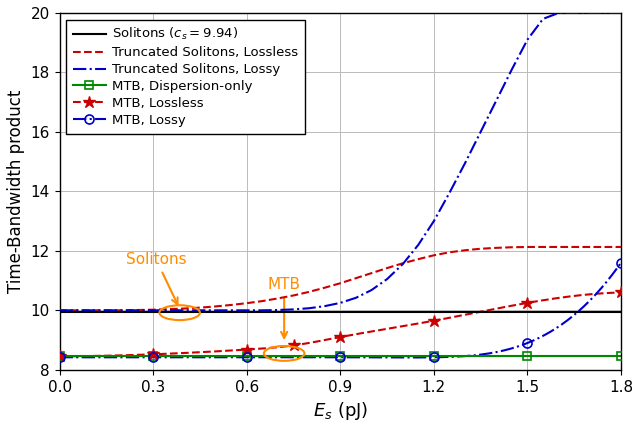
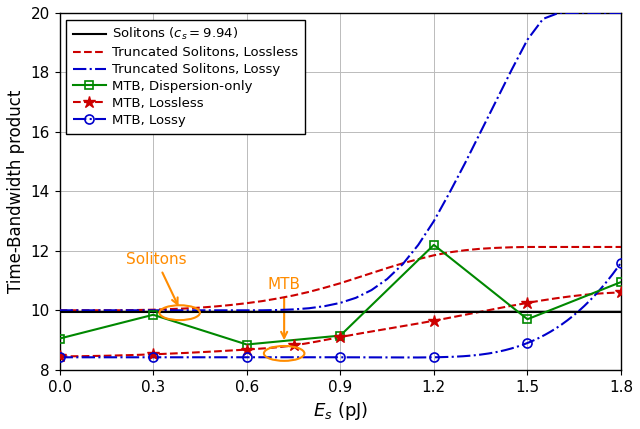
MTB, Dispersion-only/0.0: 8.45 -> 9.05
MTB, Dispersion-only/0.3: 8.45 -> 9.85
MTB, Dispersion-only/0.6: 8.45 -> 8.85
MTB, Dispersion-only/0.9: 8.45 -> 9.15
MTB, Dispersion-only/1.2: 8.45 -> 12.20
MTB, Dispersion-only/1.5: 8.45 -> 9.70
MTB, Dispersion-only/1.8: 8.45 -> 10.95
